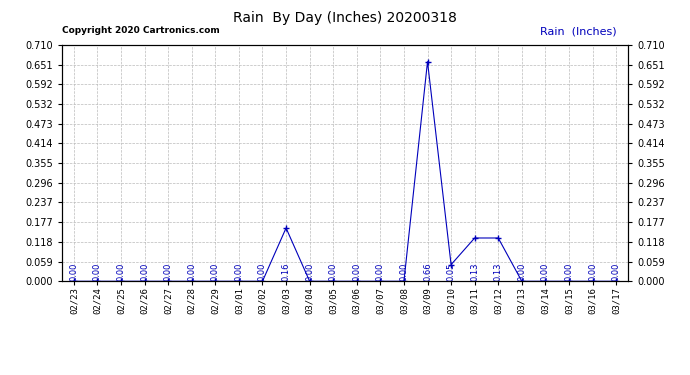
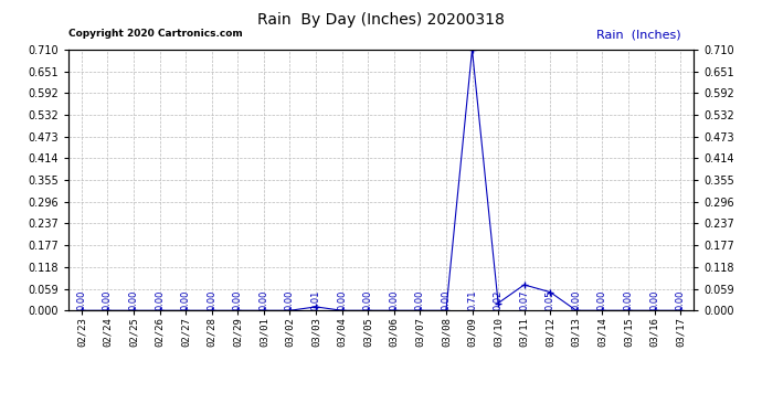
03/03: 0.16 -> 0.01
03/09: 0.66 -> 0.71
03/10: 0.05 -> 0.02
03/11: 0.13 -> 0.07
03/12: 0.13 -> 0.05
